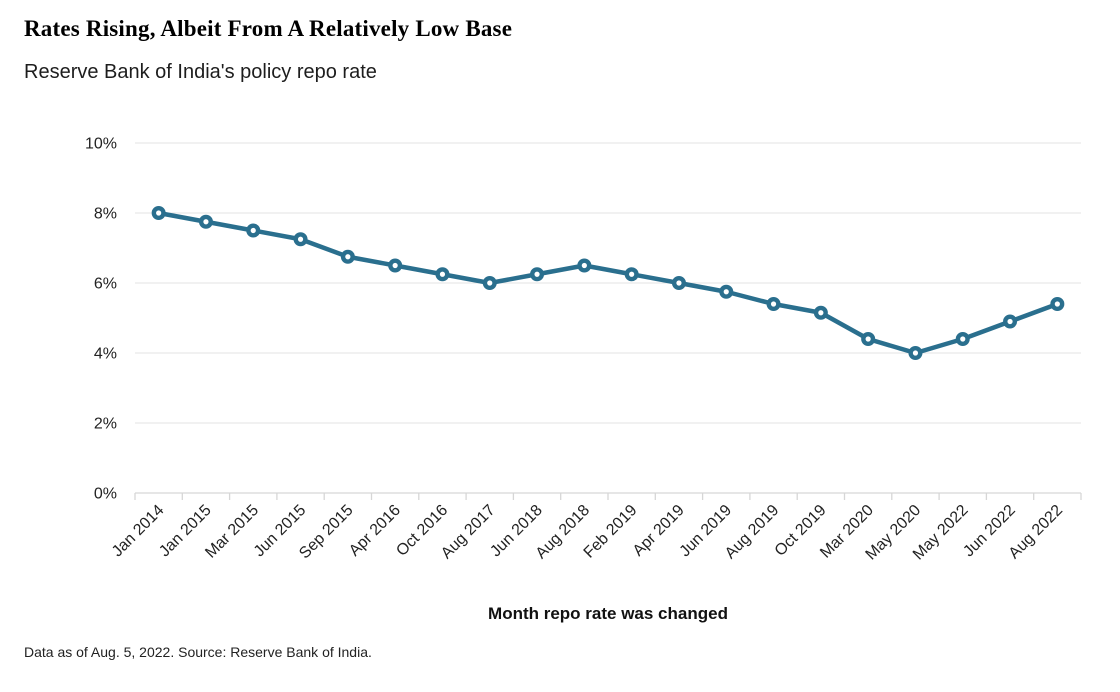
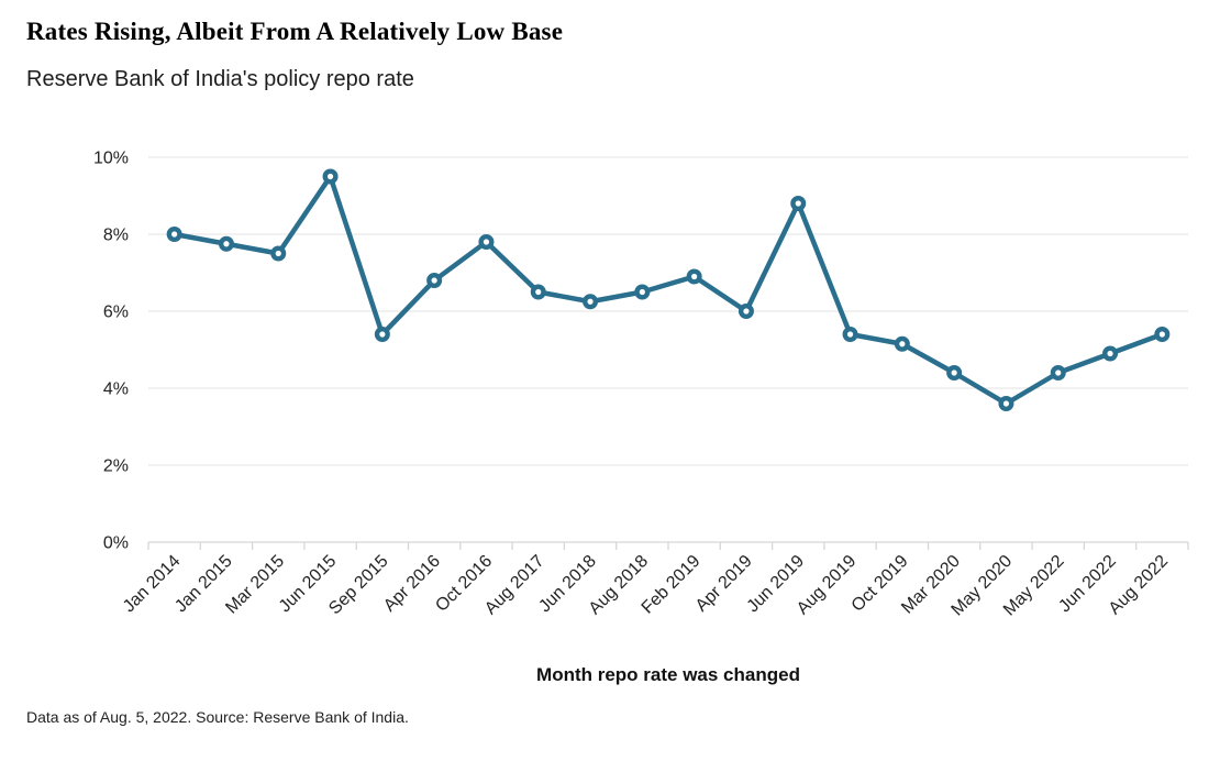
Jun 2015: 7.2% -> 9.5%
Sep 2015: 6.8% -> 5.4%
Apr 2016: 6.5% -> 6.8%
Oct 2016: 6.2% -> 7.8%
Aug 2017: 6.0% -> 6.5%
Feb 2019: 6.2% -> 6.9%
Jun 2019: 5.8% -> 8.8%
May 2020: 4.0% -> 3.6%
